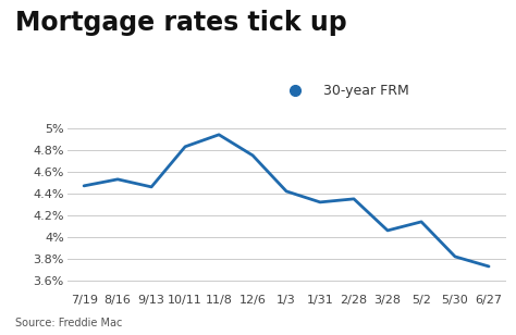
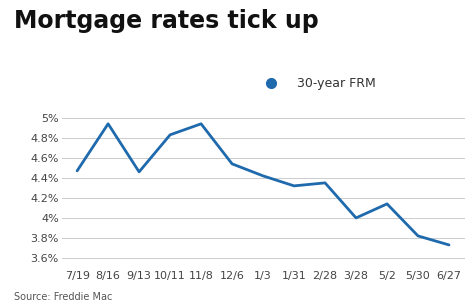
8/16: 4.53% -> 4.94%
12/6: 4.75% -> 4.54%
3/28: 4.06% -> 4.00%
